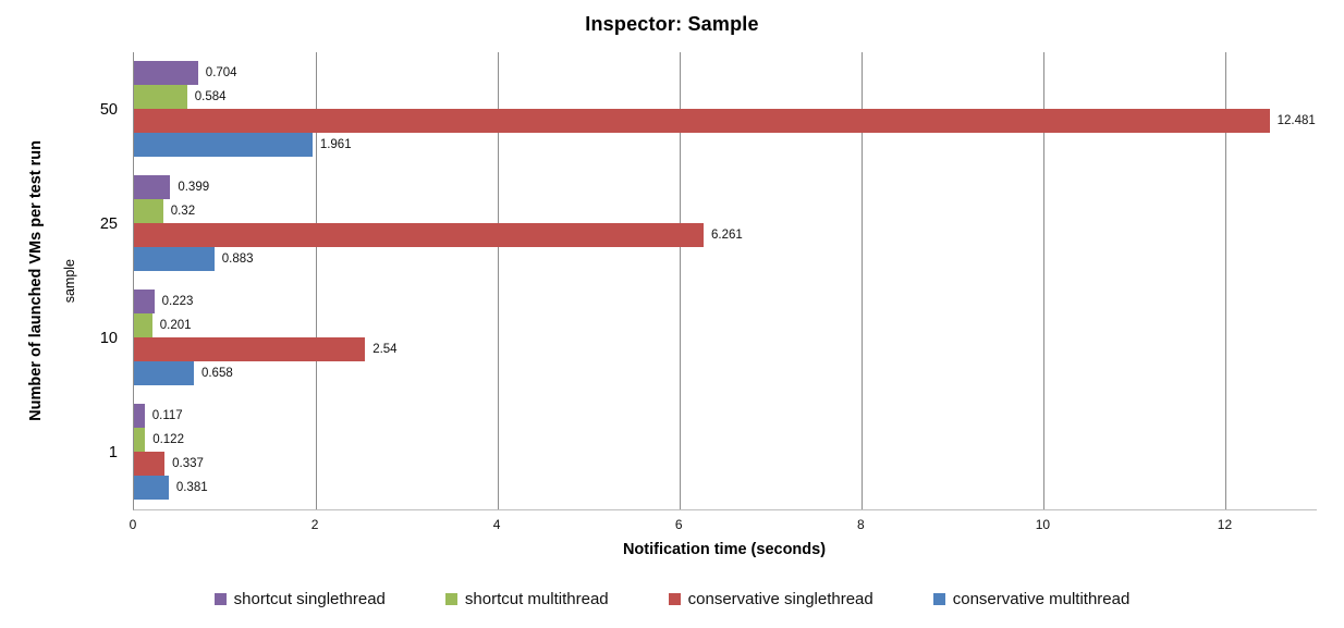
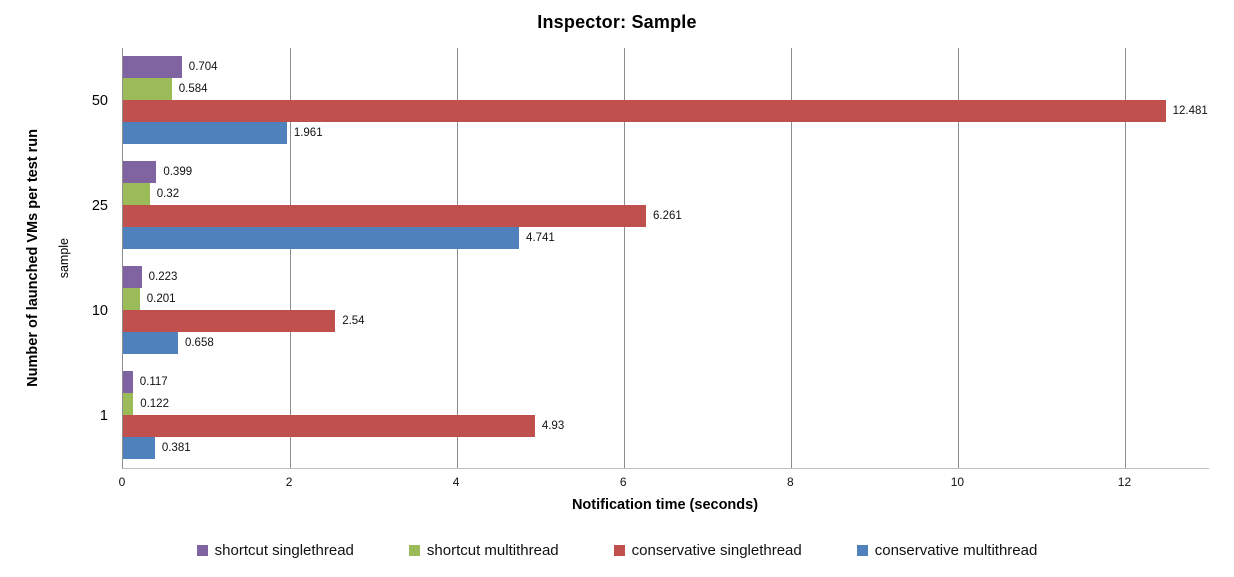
conservative multithread/25: 0.883 -> 4.741
conservative singlethread/1: 0.337 -> 4.93
